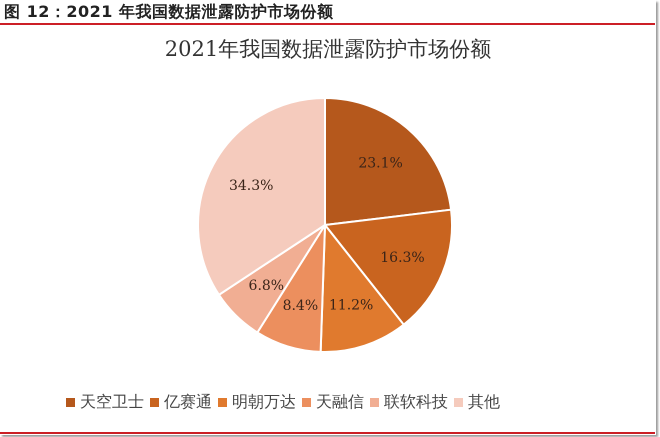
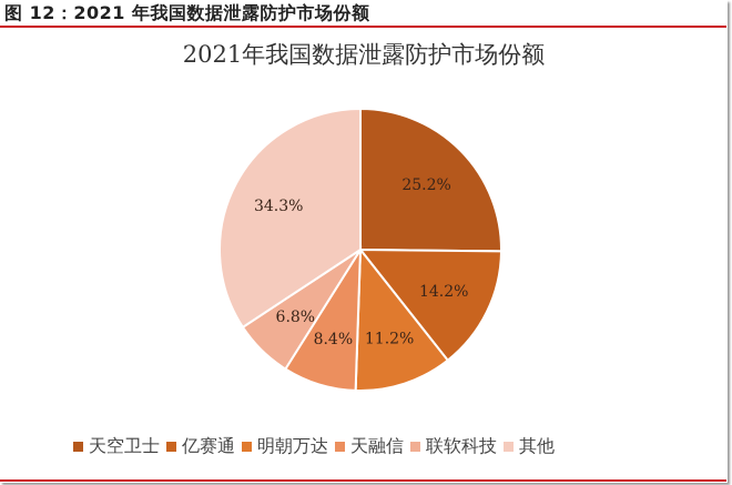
天空卫士: 23.1% -> 25.2%
亿赛通: 16.3% -> 14.2%
